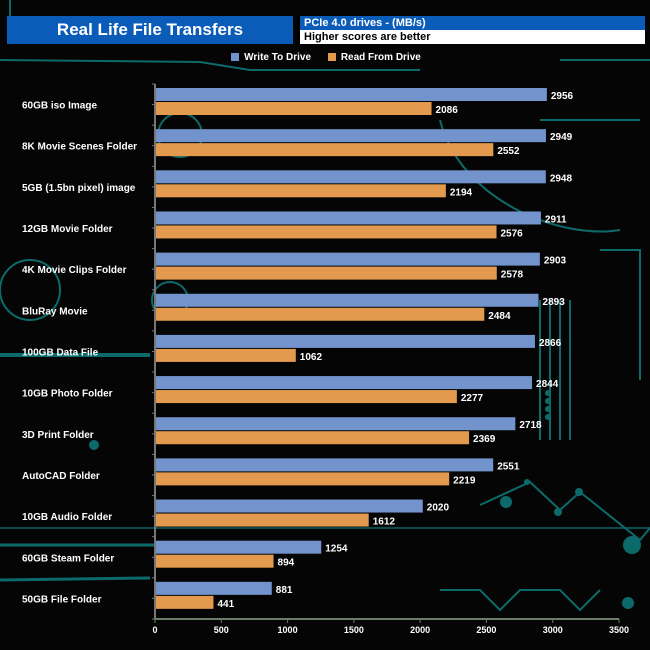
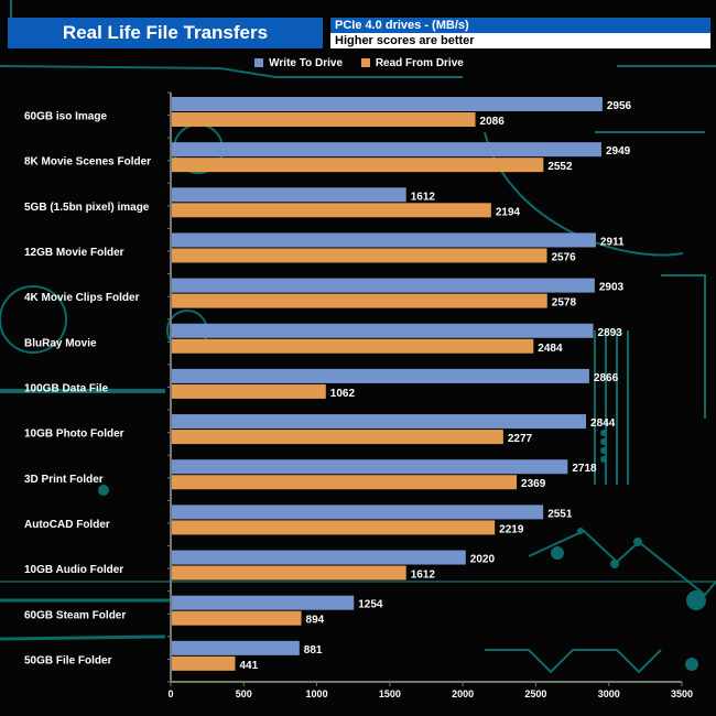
Write To Drive/5GB (1.5bn pixel) image: 2948 -> 1612
